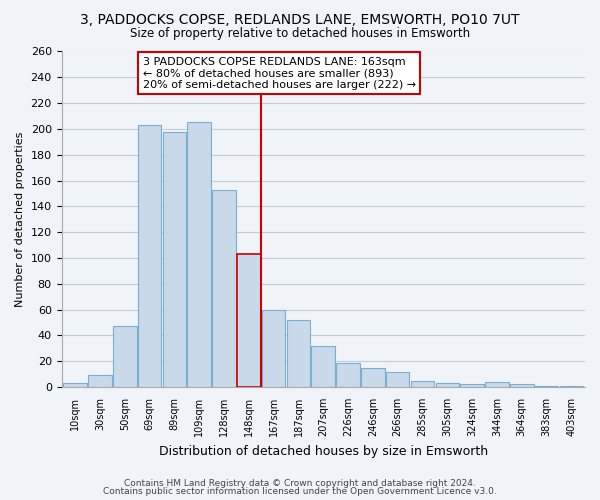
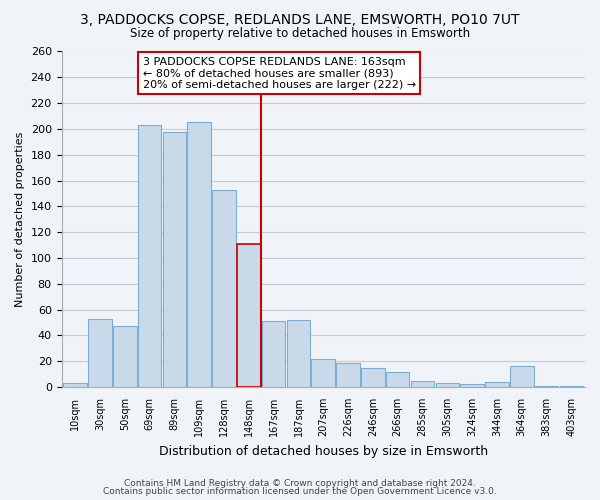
30sqm: 9 -> 53
148sqm: 103 -> 111
167sqm: 60 -> 51
207sqm: 32 -> 22
364sqm: 2 -> 16
